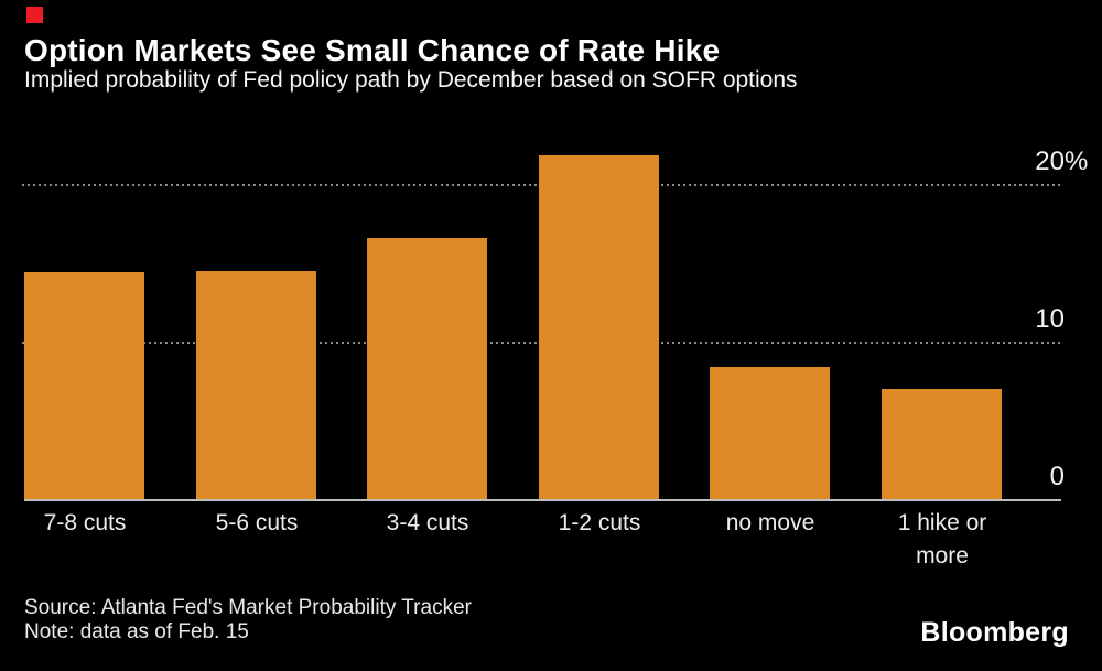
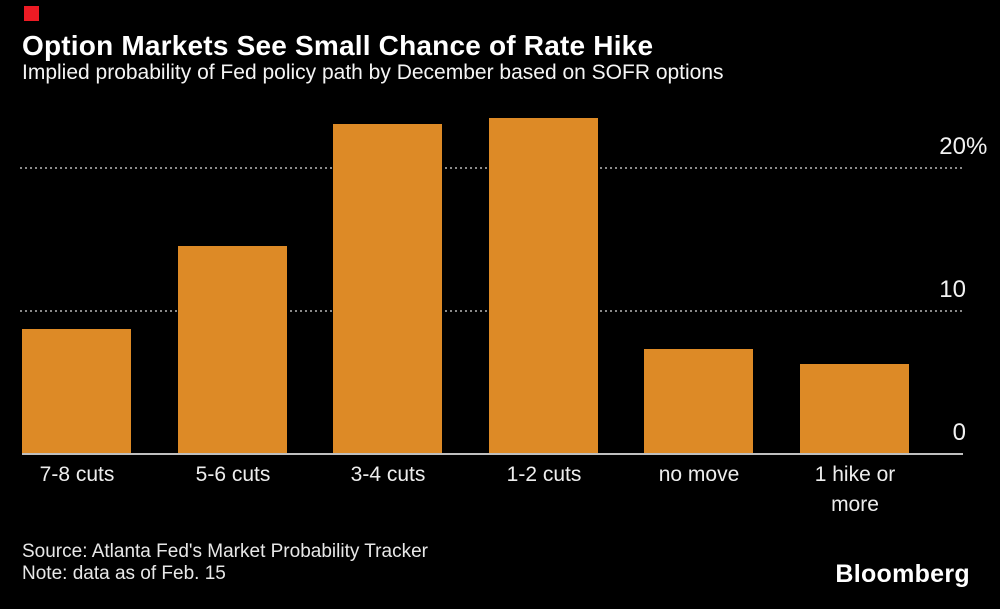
7-8 cuts: 14.4 -> 8.7
3-4 cuts: 16.6 -> 23.0
1-2 cuts: 21.8 -> 23.4
no move: 8.4 -> 7.3
1 hike or more: 7.0 -> 6.2
